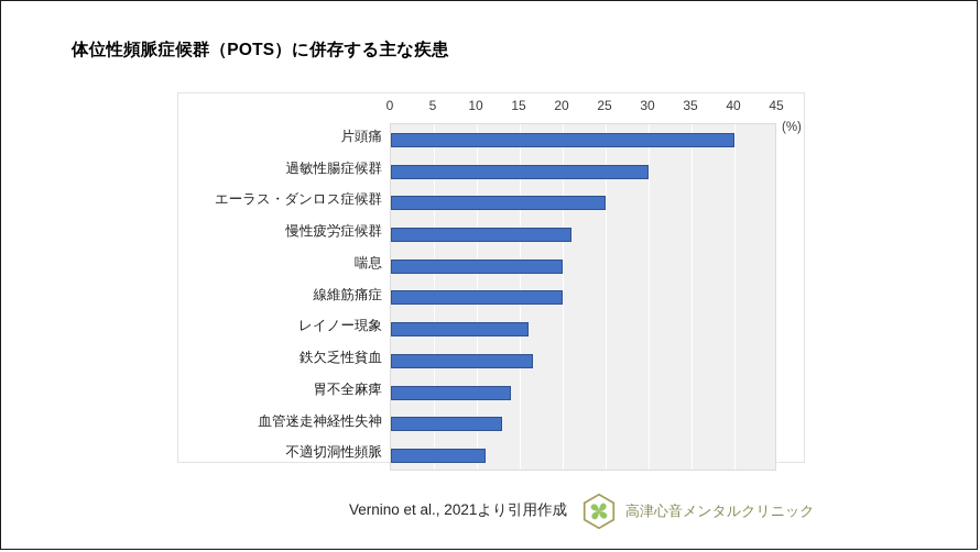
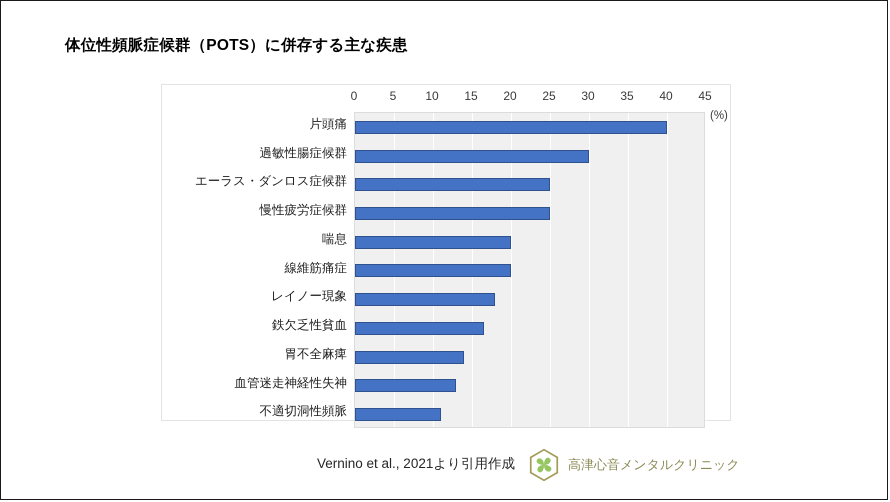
慢性疲労症候群: 21 -> 25
レイノー現象: 16 -> 18
